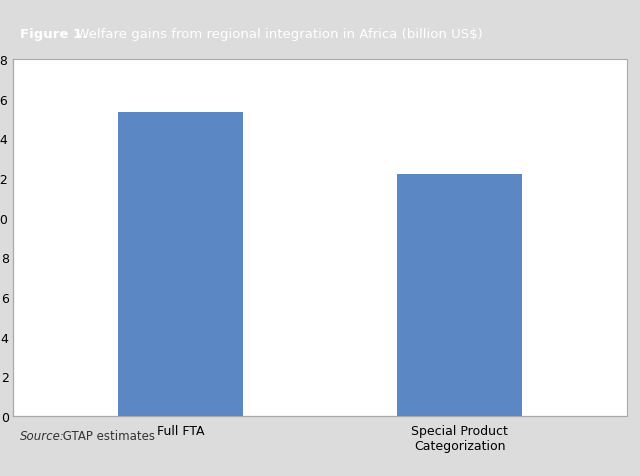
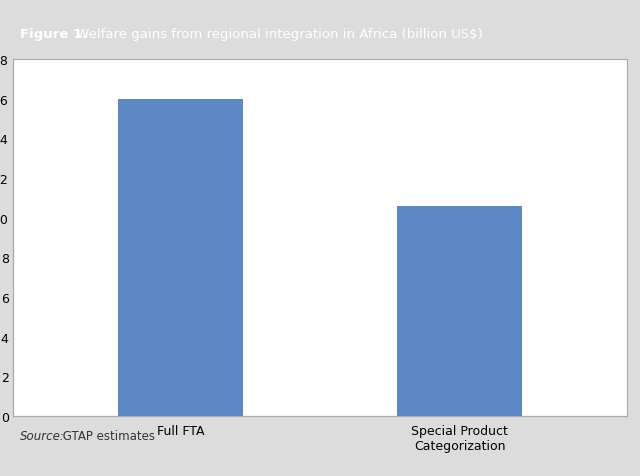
Full FTA: 15.3 -> 16.0
Special Product Categorization: 12.2 -> 10.6
